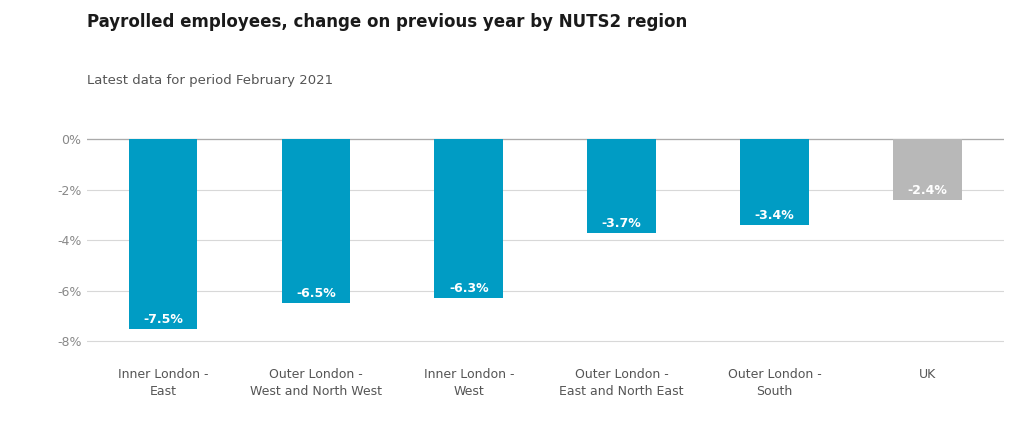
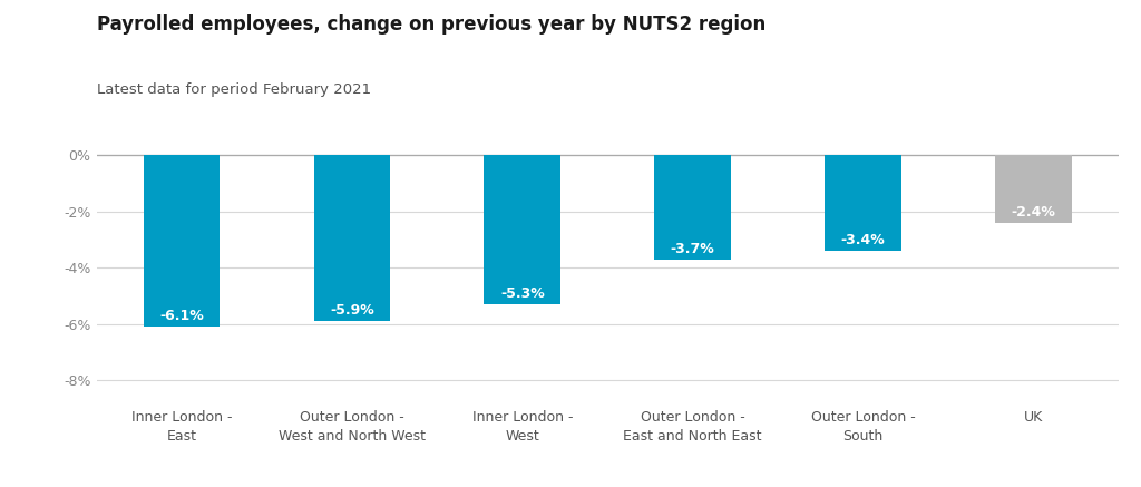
Inner London - East: -7.5% -> -6.1%
Outer London - West and North West: -6.5% -> -5.9%
Inner London - West: -6.3% -> -5.3%
